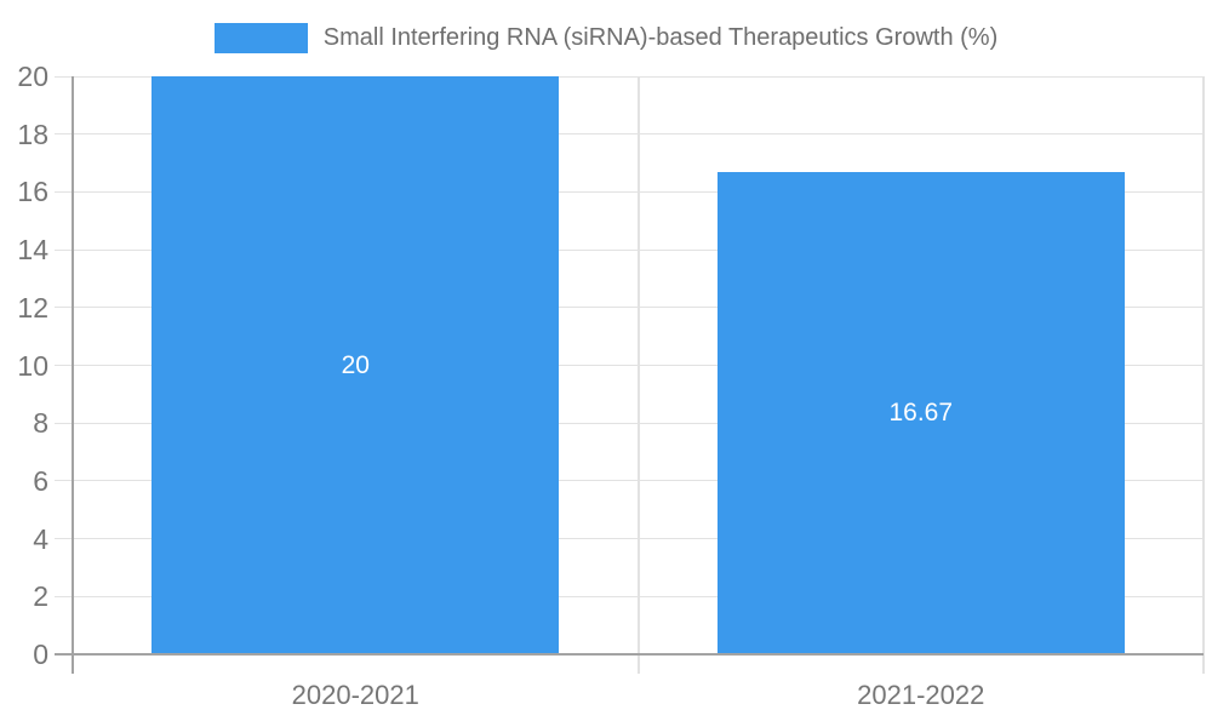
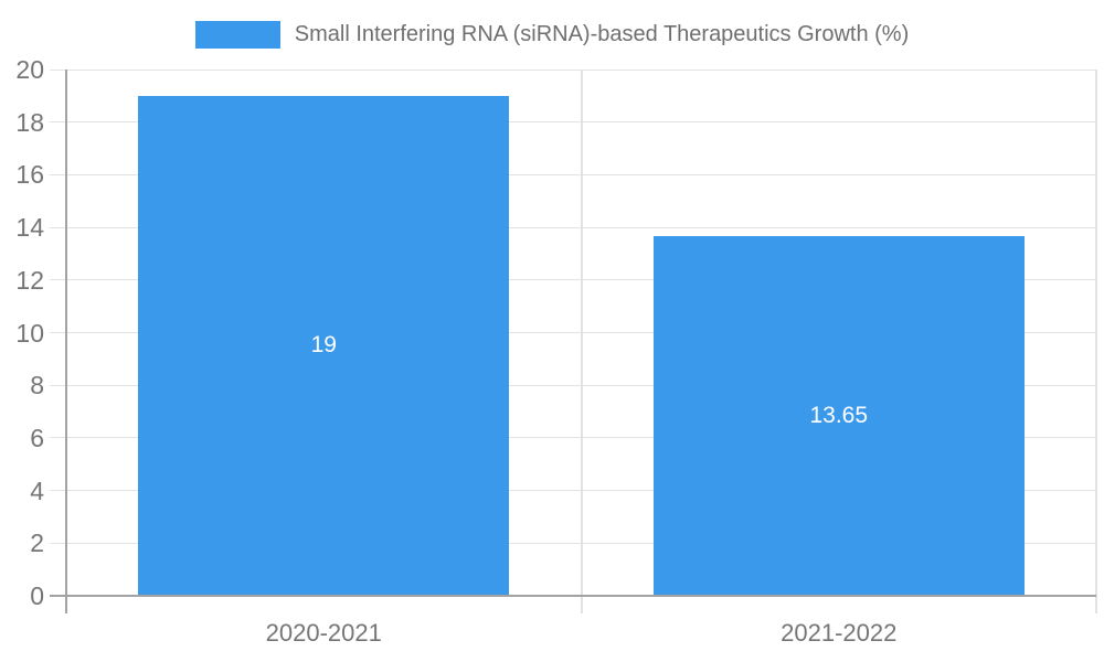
2020-2021: 20 -> 19
2021-2022: 16.67 -> 13.65
